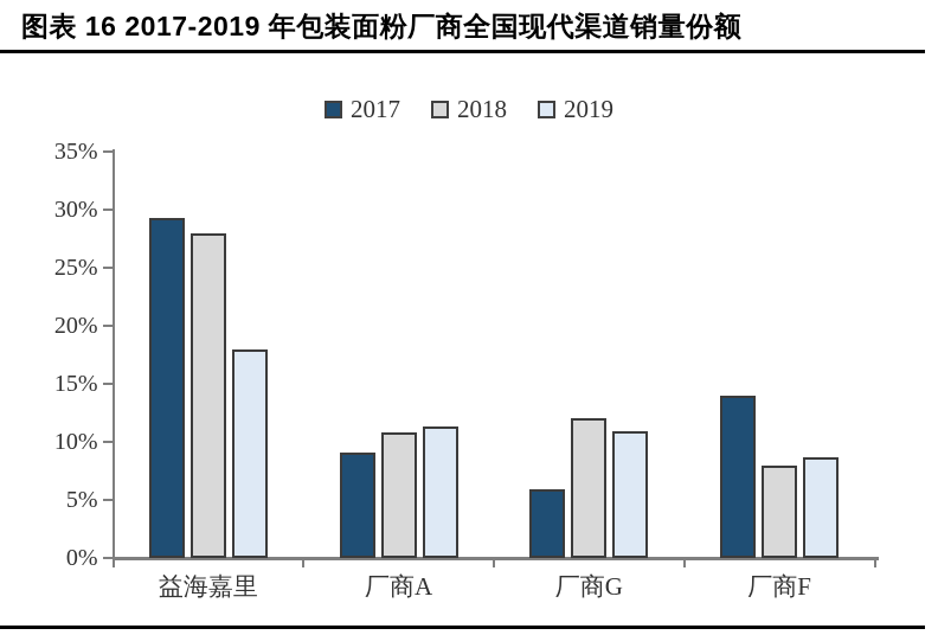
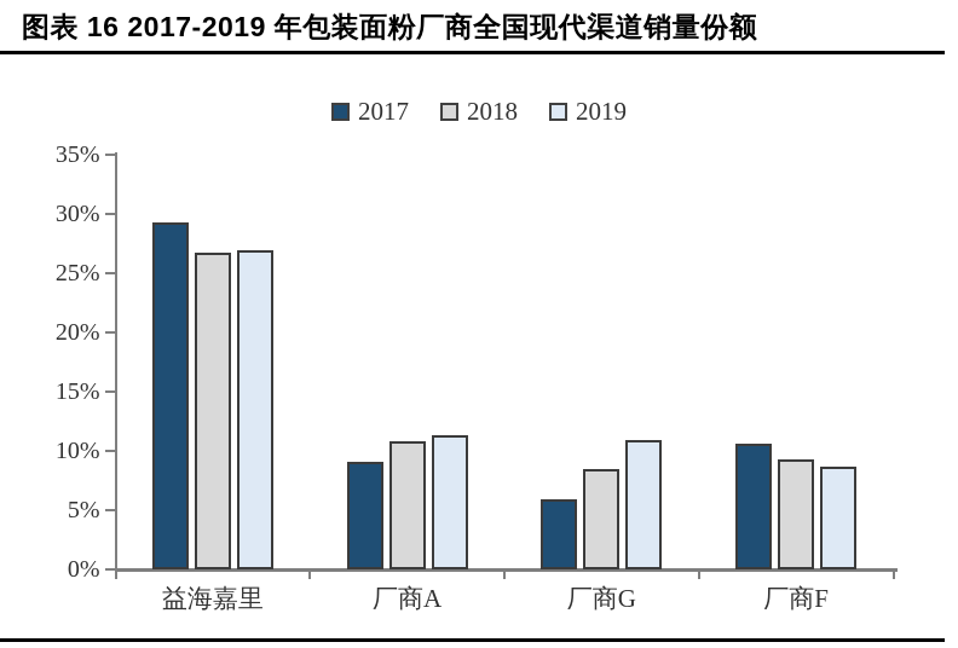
2018/益海嘉里: 28% -> 27%
2019/益海嘉里: 18% -> 27%
2018/厂商G: 12% -> 8%
2017/厂商F: 14% -> 11%
2018/厂商F: 8% -> 9%
